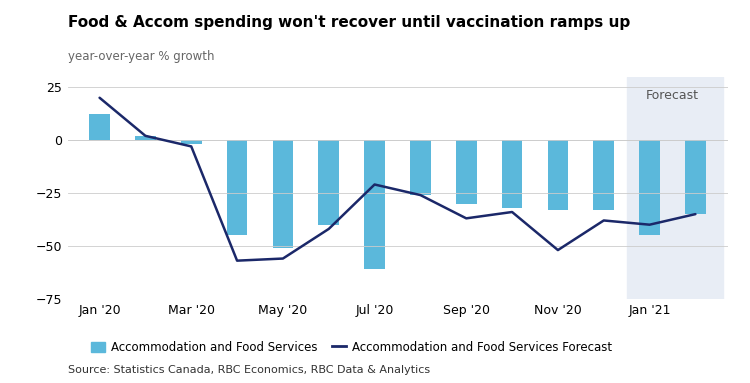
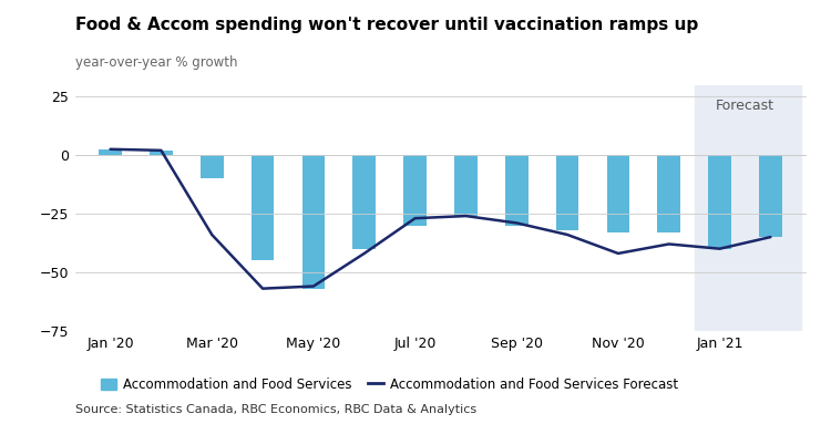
Accommodation and Food Services/Jan '20: 12.5 -> 2.5
Accommodation and Food Services Forecast/Jan '20: 20.0 -> 2.5
Accommodation and Food Services/Mar '20: -2.0 -> -10.0
Accommodation and Food Services Forecast/Mar '20: -3.0 -> -34.0
Accommodation and Food Services/May '20: -51.0 -> -57.0
Accommodation and Food Services/Jul '20: -61.0 -> -30.0
Accommodation and Food Services Forecast/Jul '20: -21.0 -> -27.0
Accommodation and Food Services Forecast/Sep '20: -37.0 -> -29.0
Accommodation and Food Services Forecast/Nov '20: -52.0 -> -42.0
Accommodation and Food Services/Jan '21: -45.0 -> -40.0
